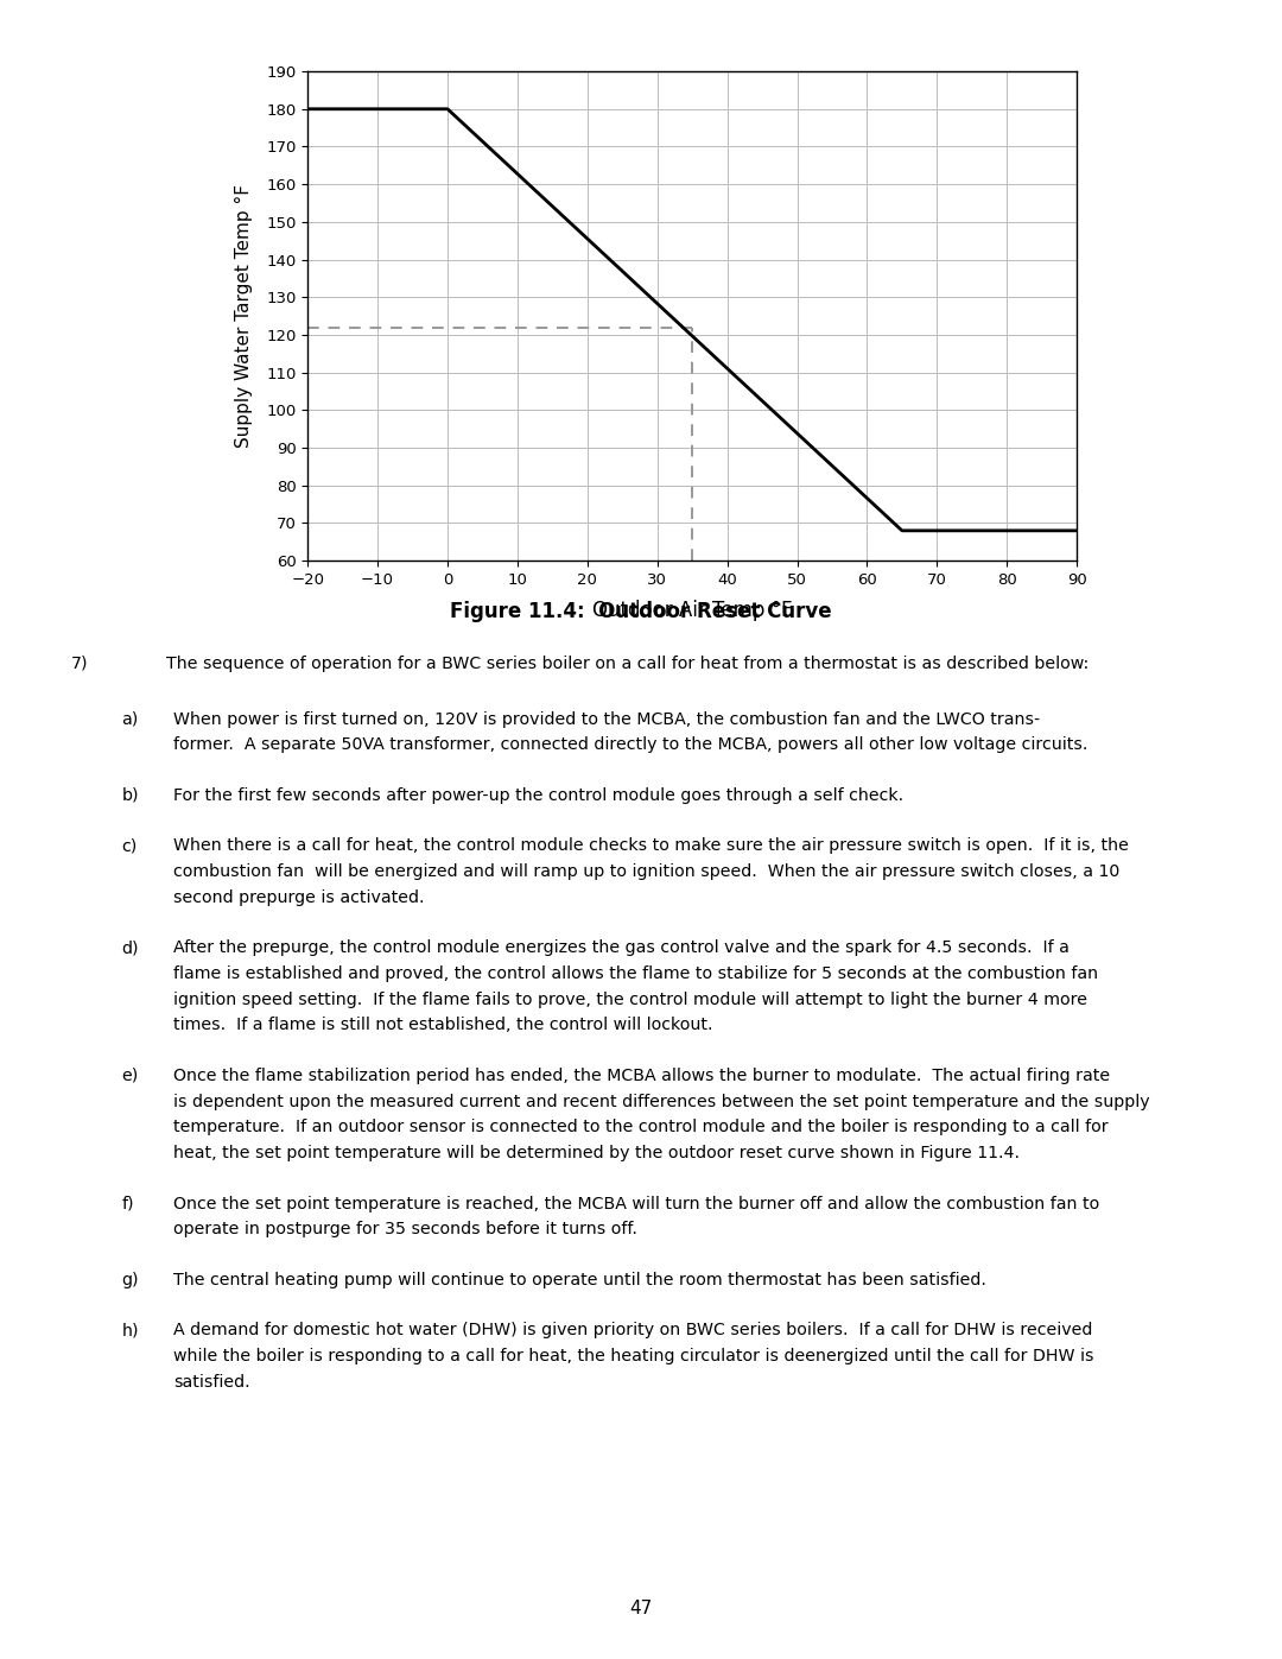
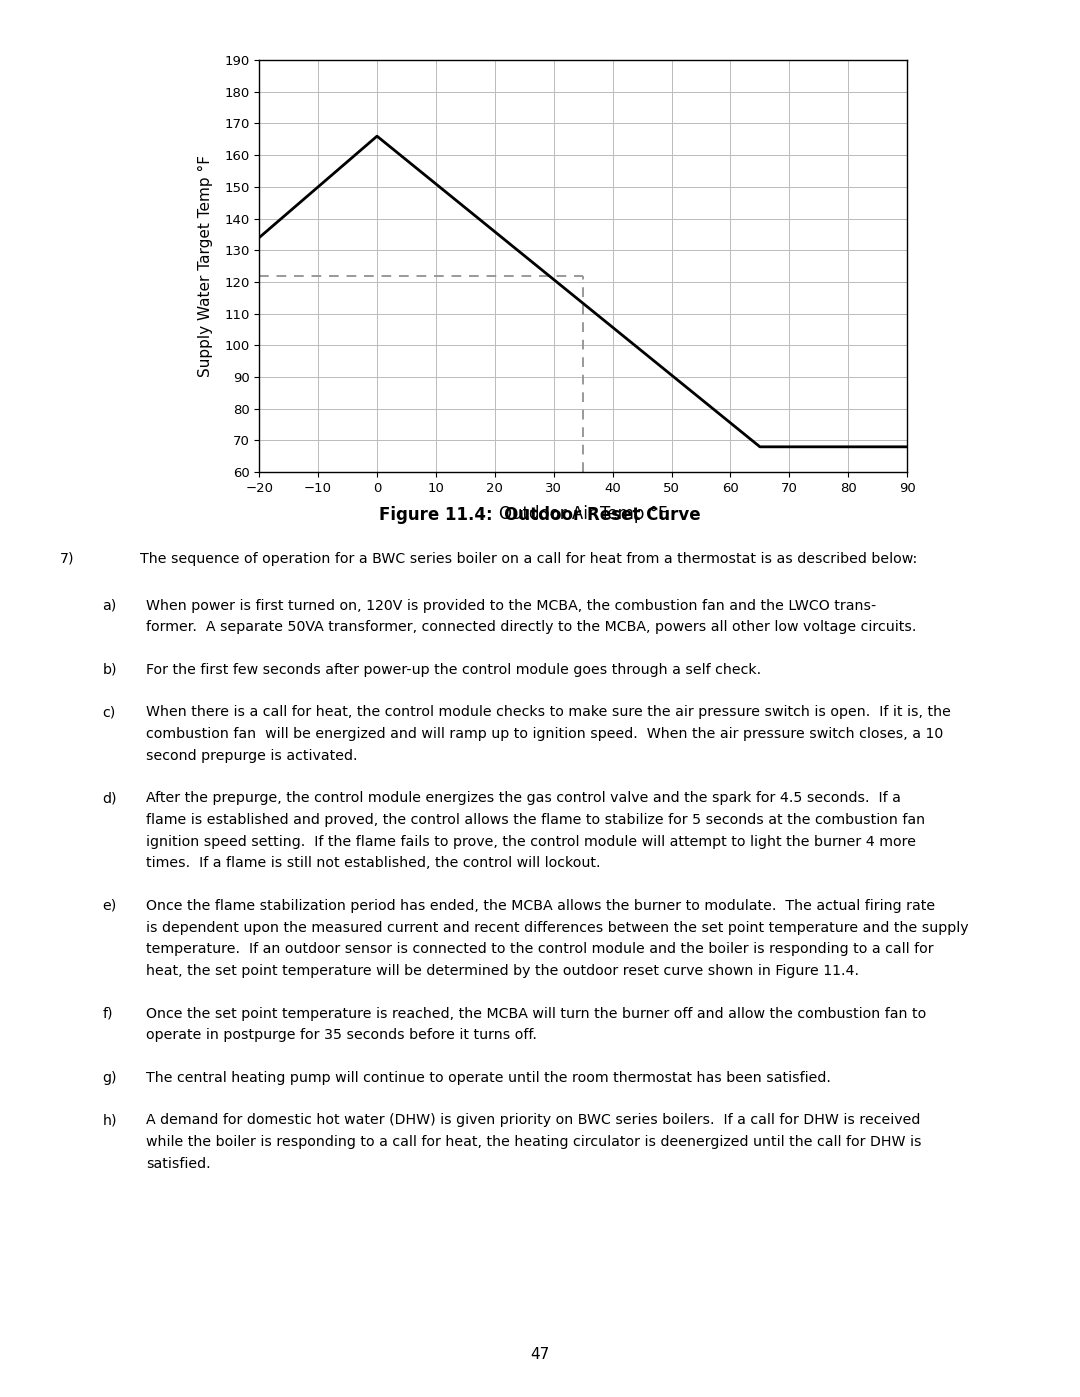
−20: 180 -> 134
0: 180 -> 166
